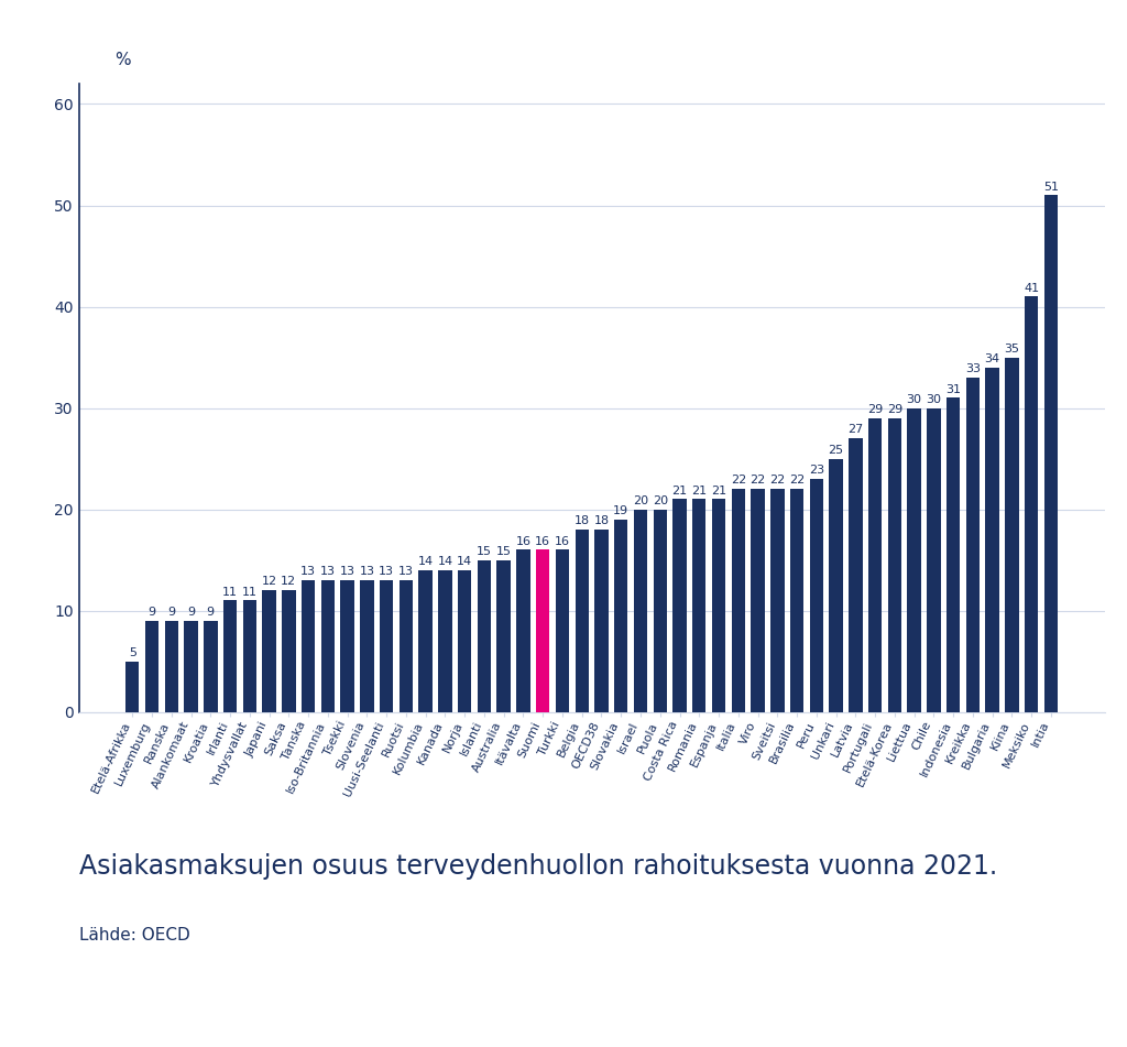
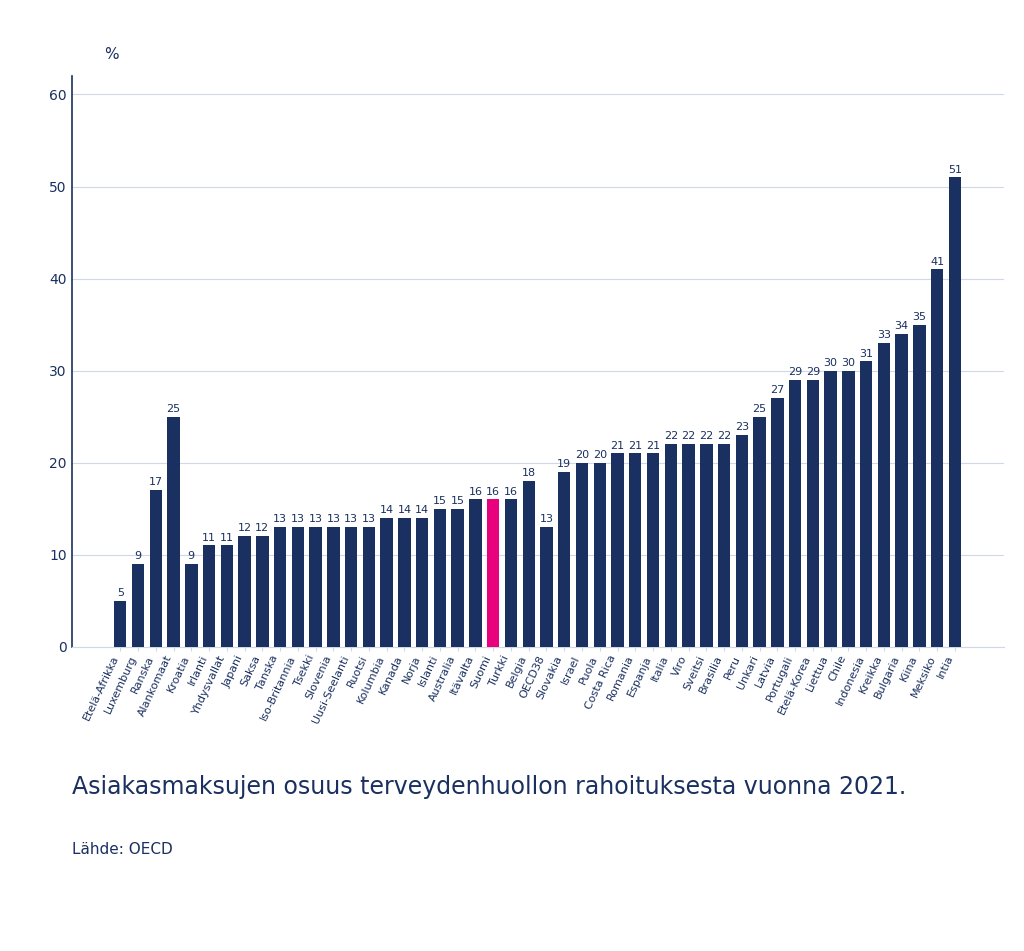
Ranska: 9 -> 17
Alankomaat: 9 -> 25
OECD38: 18 -> 13
